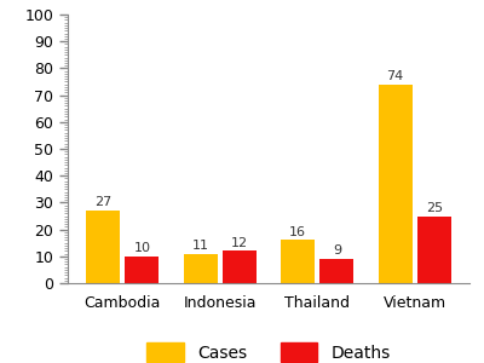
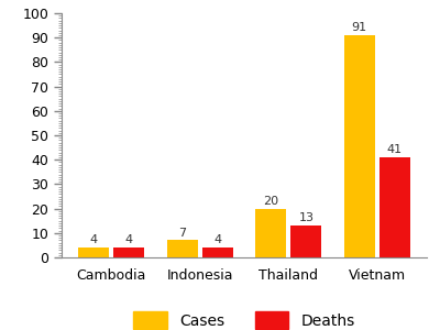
Cases/Cambodia: 27 -> 4
Deaths/Cambodia: 10 -> 4
Cases/Indonesia: 11 -> 7
Deaths/Indonesia: 12 -> 4
Cases/Thailand: 16 -> 20
Deaths/Thailand: 9 -> 13
Cases/Vietnam: 74 -> 91
Deaths/Vietnam: 25 -> 41
